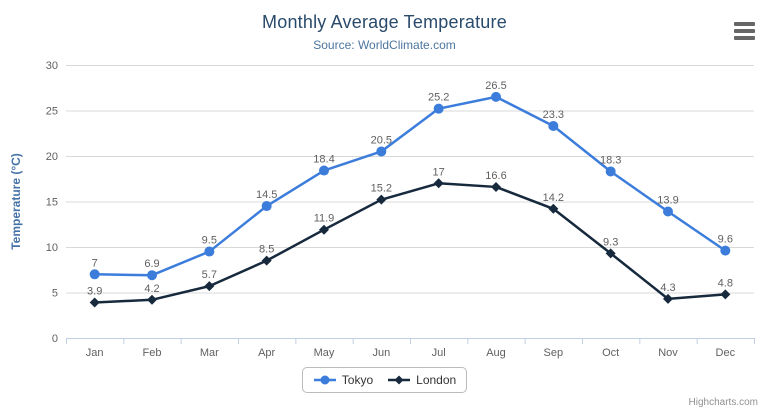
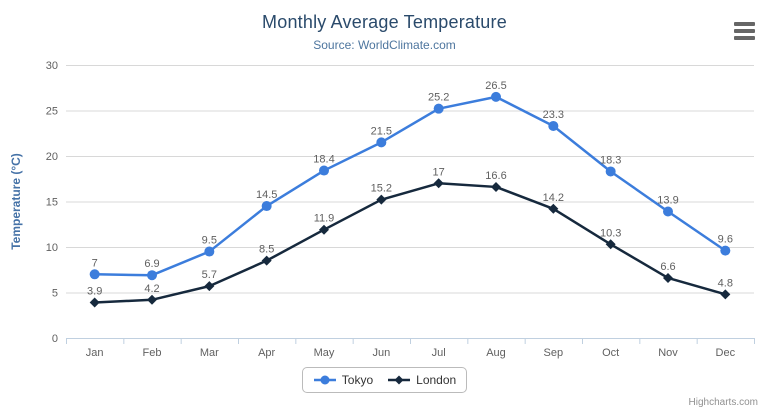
Tokyo/Jun: 20.5 -> 21.5
London/Oct: 9.3 -> 10.3
London/Nov: 4.3 -> 6.6
